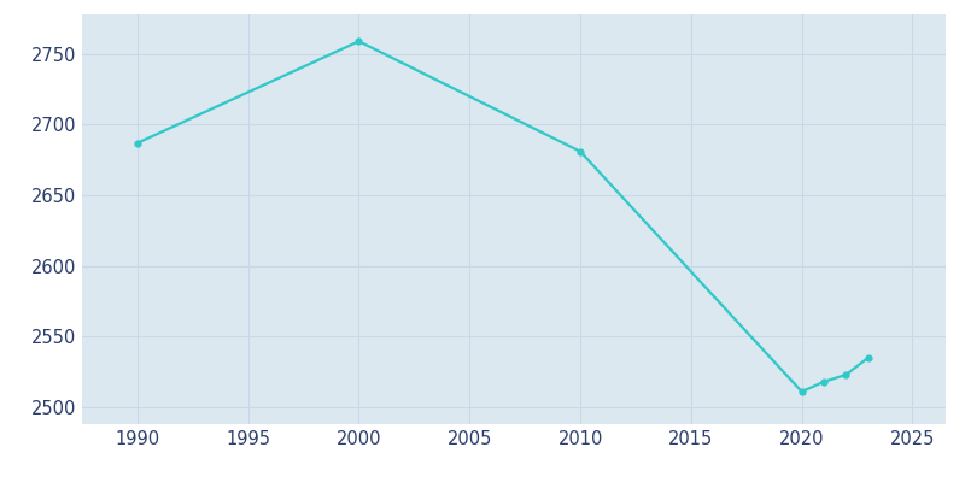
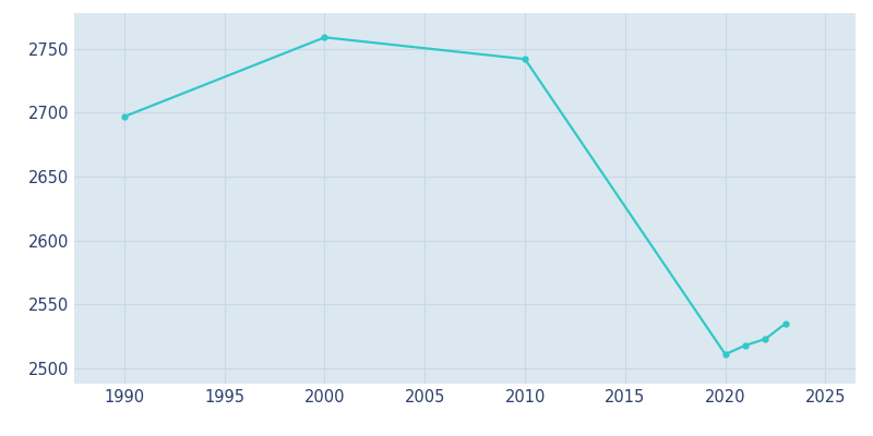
1990: 2687 -> 2697
2010: 2681 -> 2742
